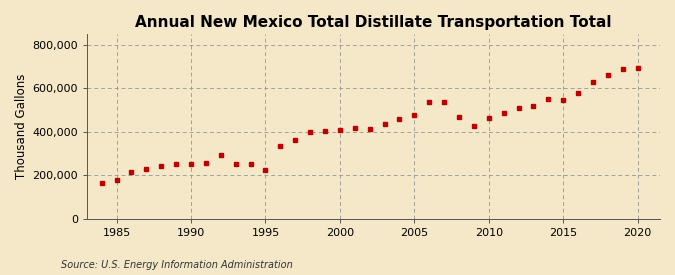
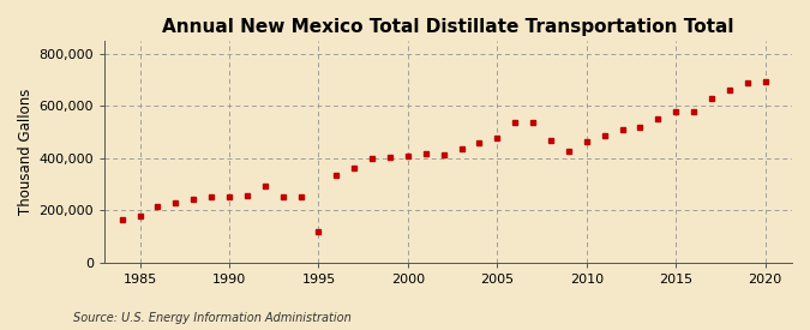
1995: 225,000 -> 120,000
2015: 545,000 -> 578,000
